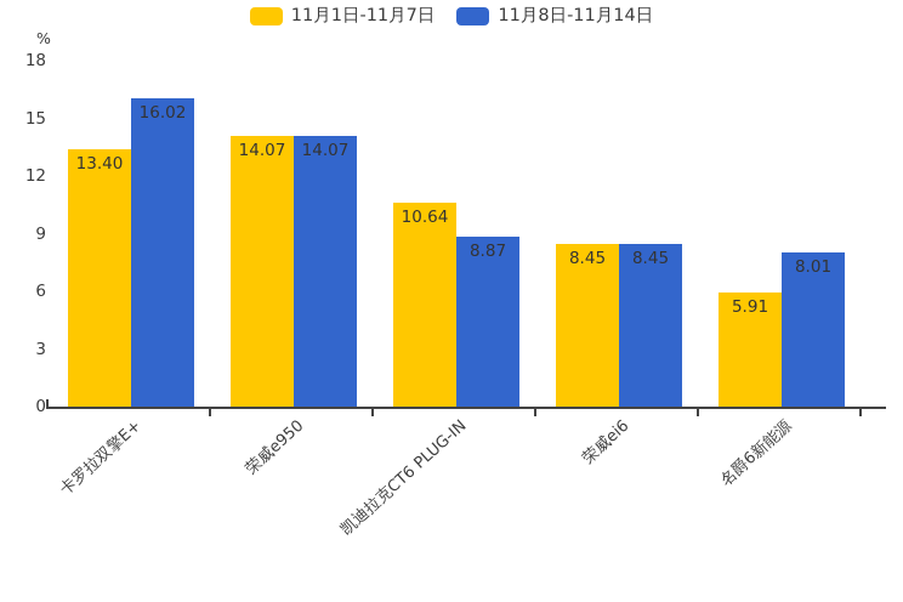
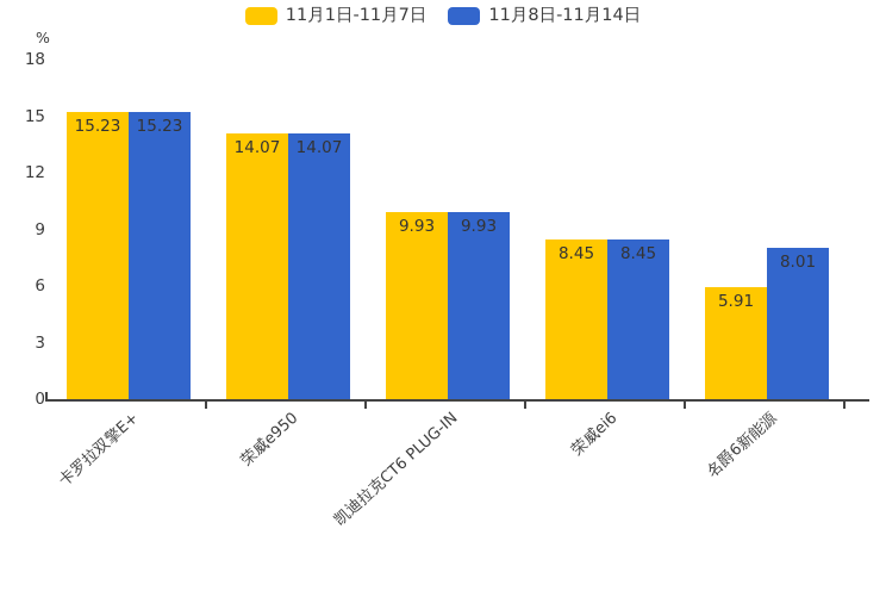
11月1日-11月7日/卡罗拉双擎E+: 13.40 -> 15.23
11月8日-11月14日/卡罗拉双擎E+: 16.02 -> 15.23
11月1日-11月7日/凯迪拉克CT6 PLUG-IN: 10.64 -> 9.93
11月8日-11月14日/凯迪拉克CT6 PLUG-IN: 8.87 -> 9.93
